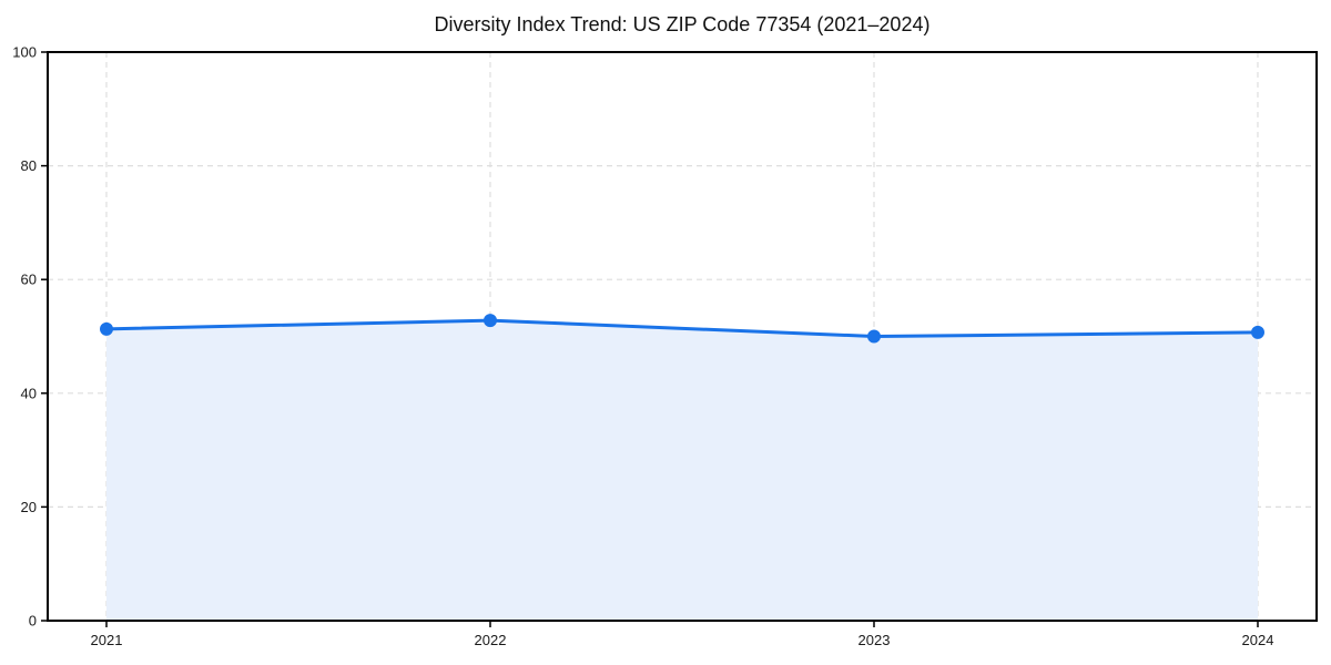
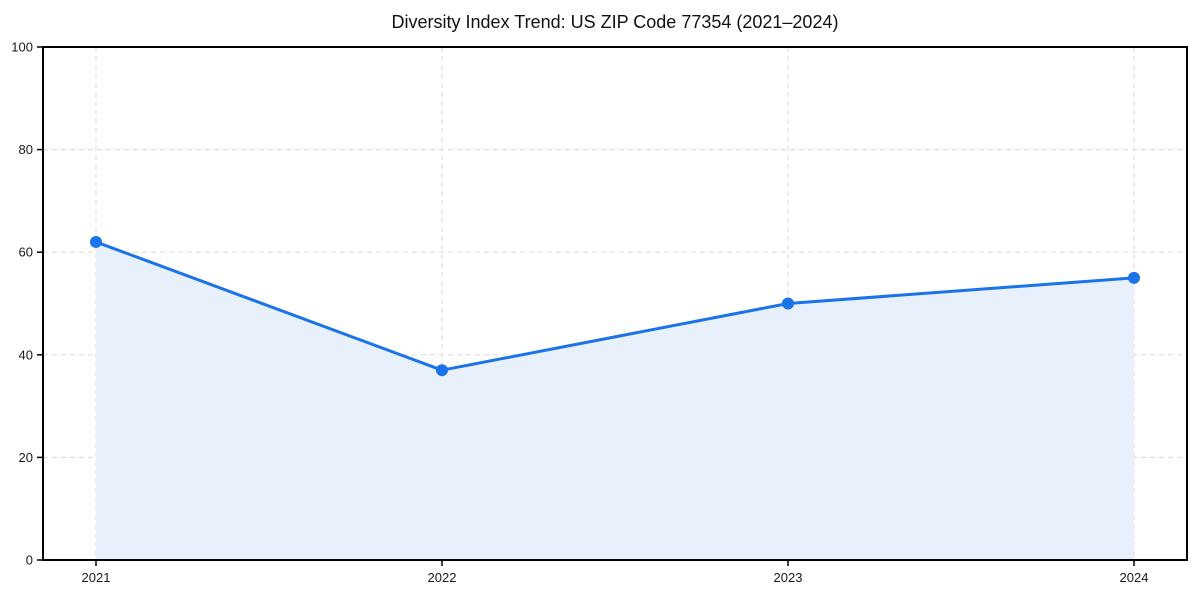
2021: 51 -> 62
2022: 53 -> 37
2024: 51 -> 55
